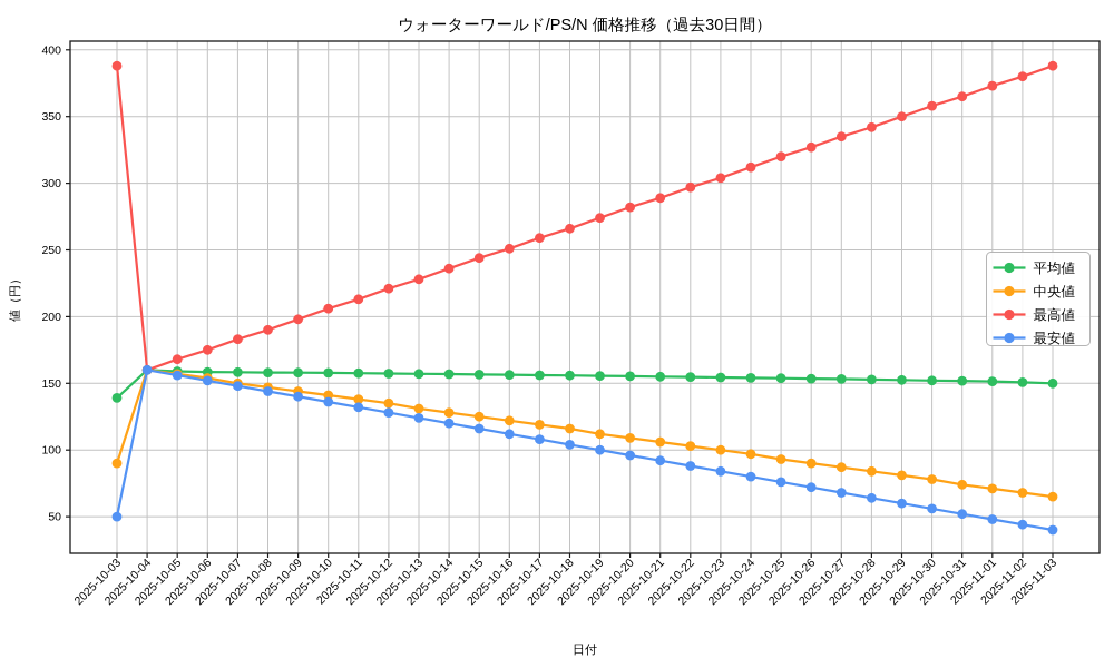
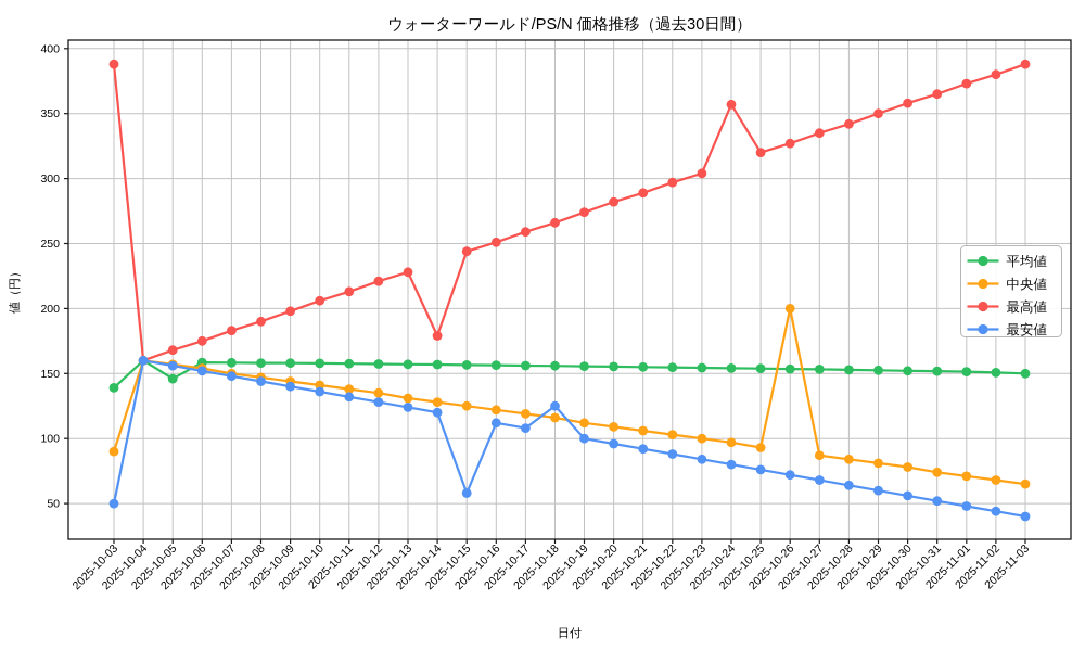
平均値/2025-10-05: 159 -> 146
最高値/2025-10-14: 236 -> 179
最安値/2025-10-15: 116 -> 58
最安値/2025-10-18: 104 -> 125
最高値/2025-10-24: 312 -> 357
中央値/2025-10-26: 90 -> 200
